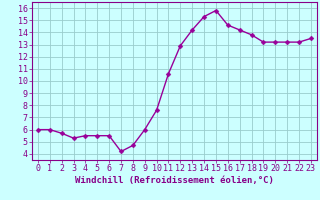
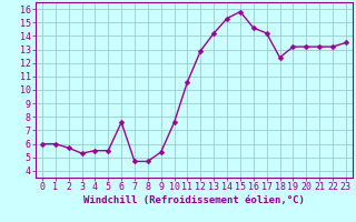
6: 5.5 -> 7.6
7: 4.2 -> 4.7
9: 6.0 -> 5.4
18: 13.8 -> 12.4
